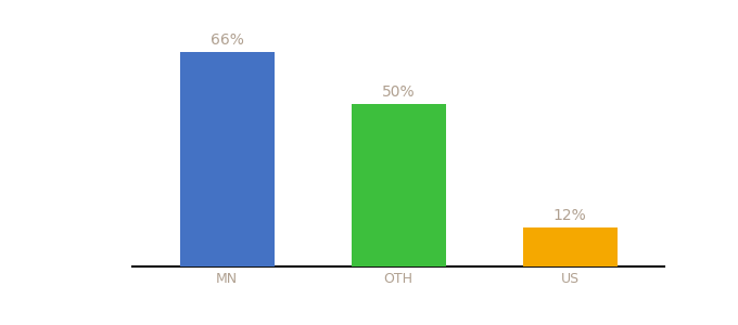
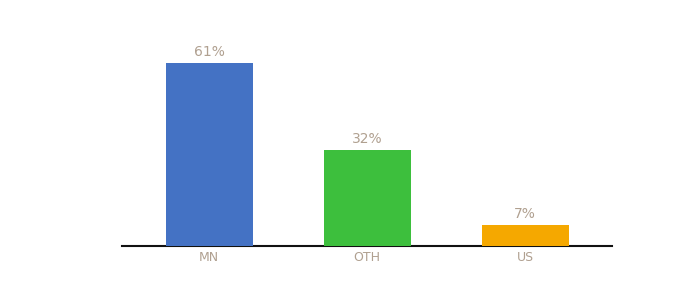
MN: 66% -> 61%
OTH: 50% -> 32%
US: 12% -> 7%
